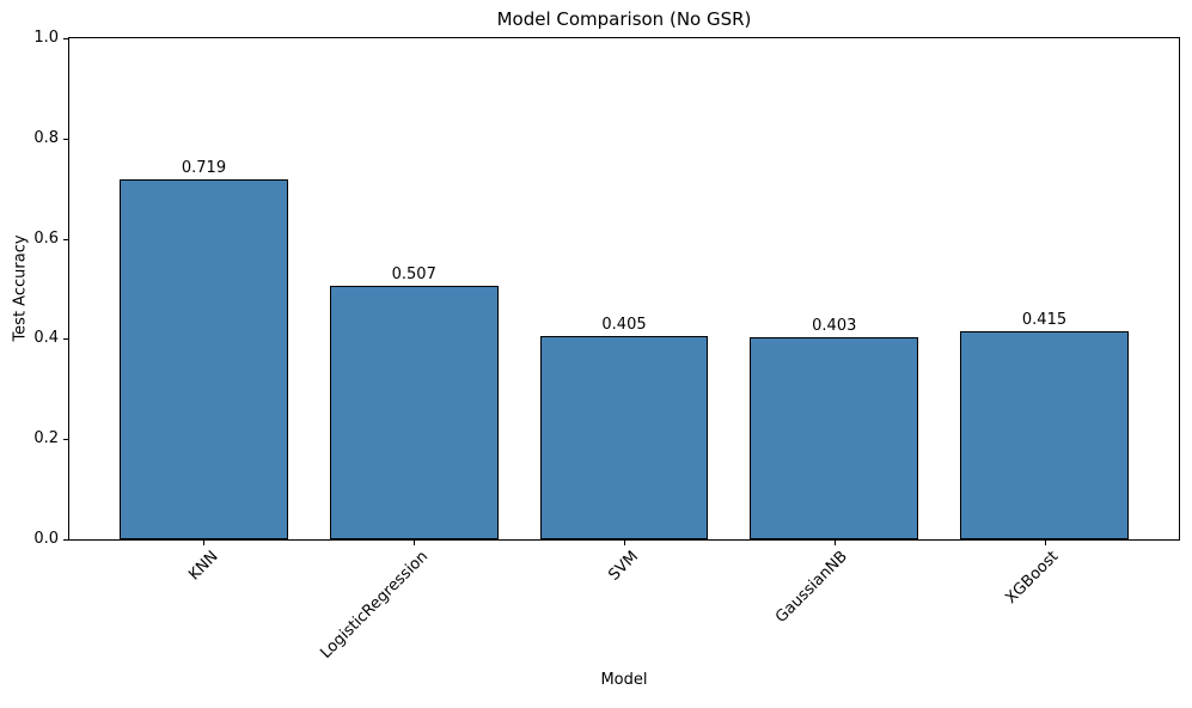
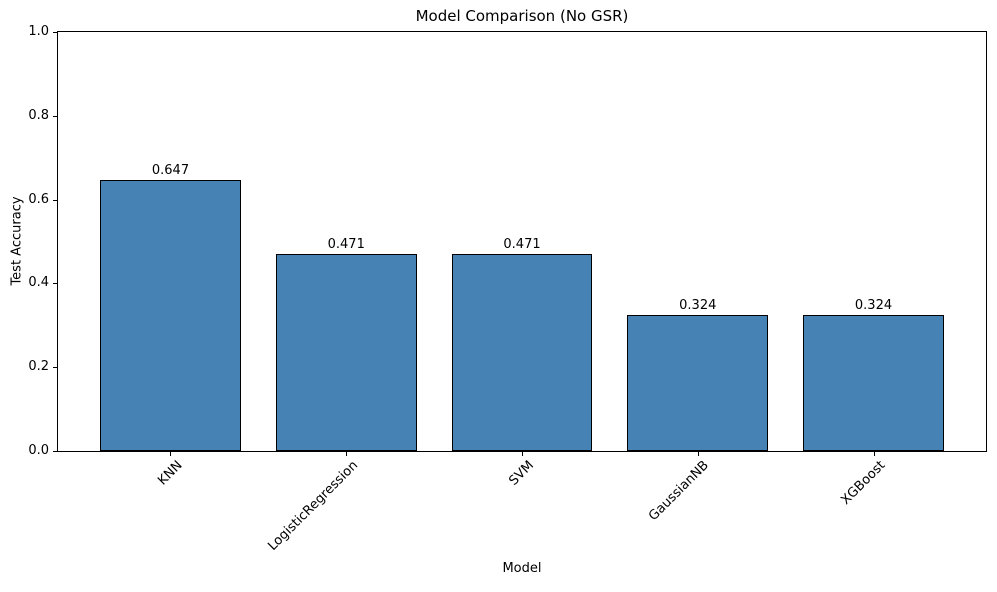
KNN: 0.719 -> 0.647
LogisticRegression: 0.507 -> 0.471
SVM: 0.405 -> 0.471
GaussianNB: 0.403 -> 0.324
XGBoost: 0.415 -> 0.324
